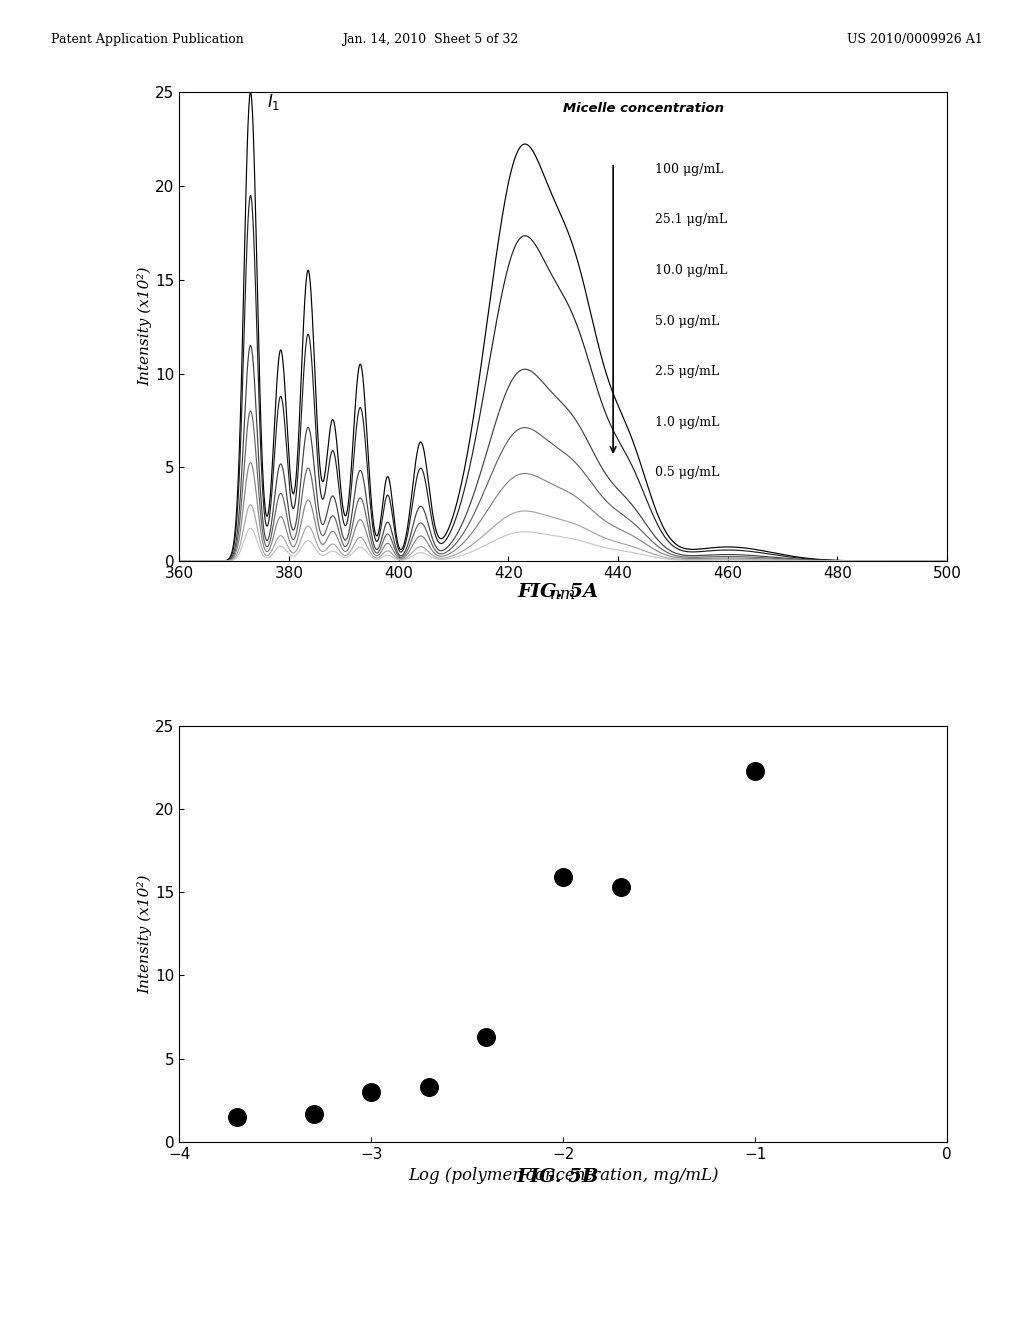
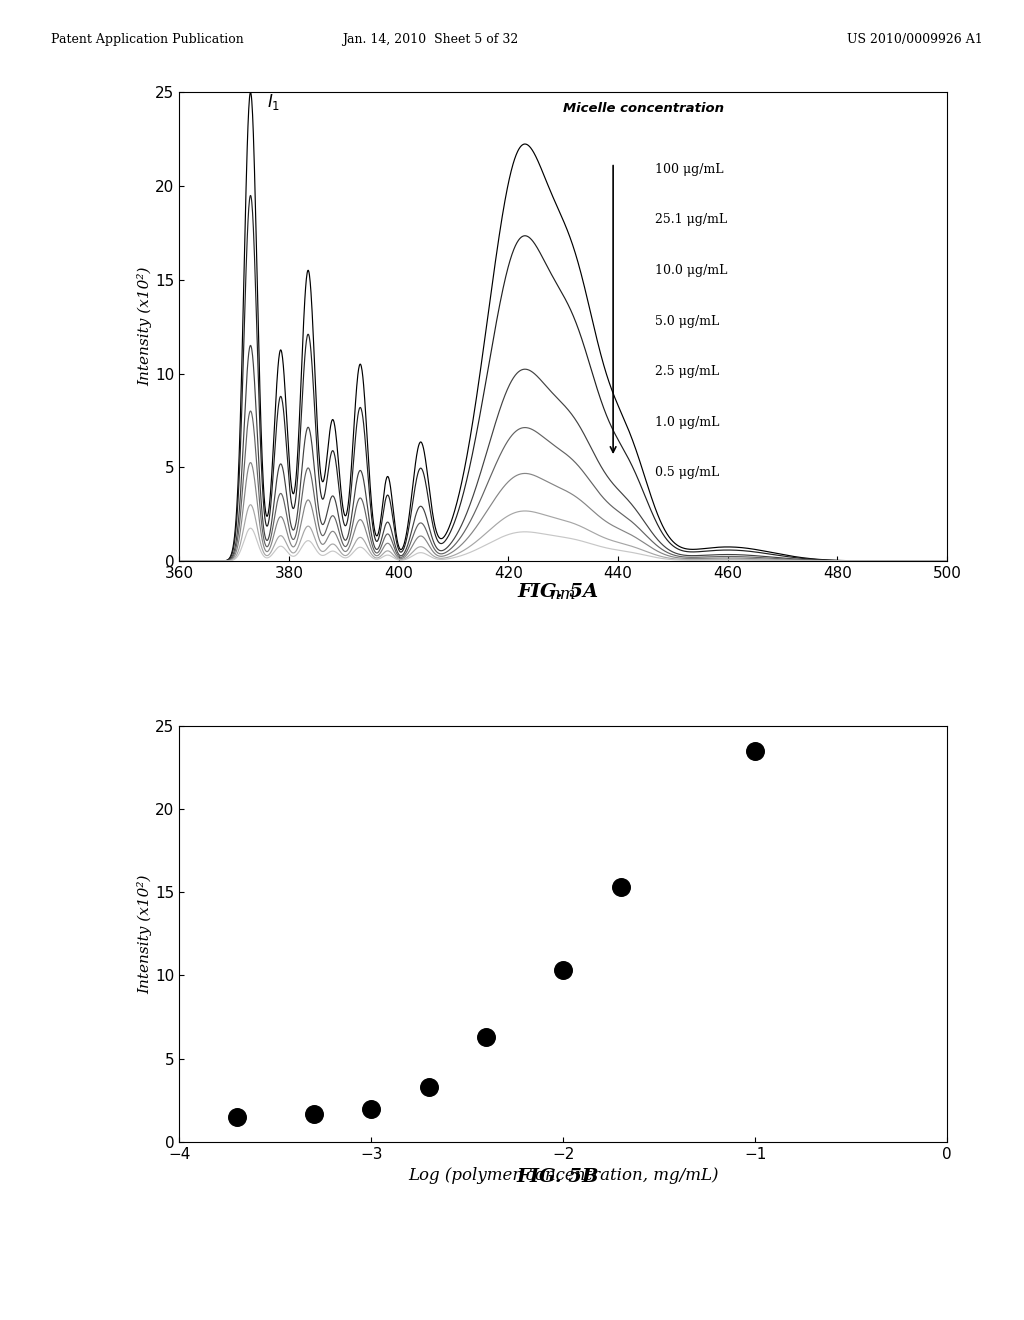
−3: 3.0 -> 2.0
−2: 15.9 -> 10.3
−1: 22.3 -> 23.5
